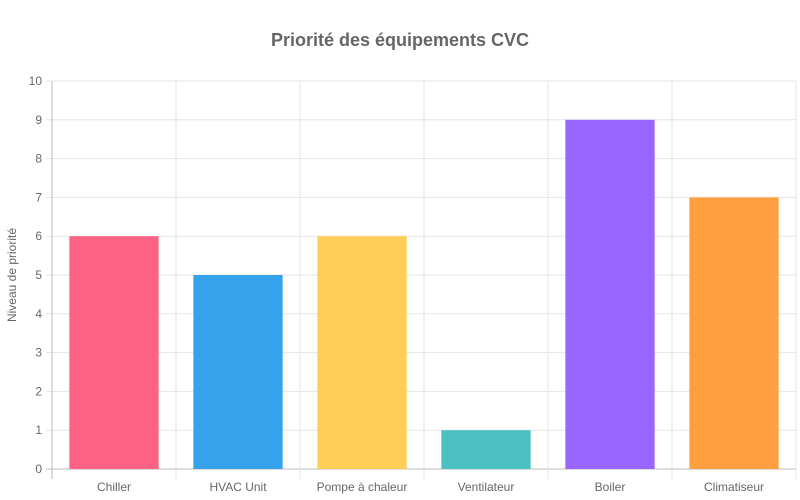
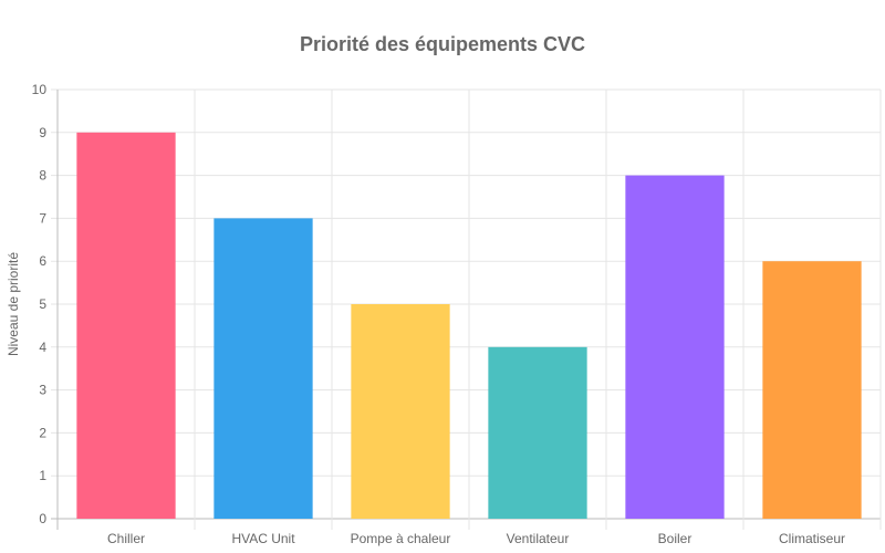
Chiller: 6 -> 9
HVAC Unit: 5 -> 7
Pompe à chaleur: 6 -> 5
Ventilateur: 1 -> 4
Boiler: 9 -> 8
Climatiseur: 7 -> 6
